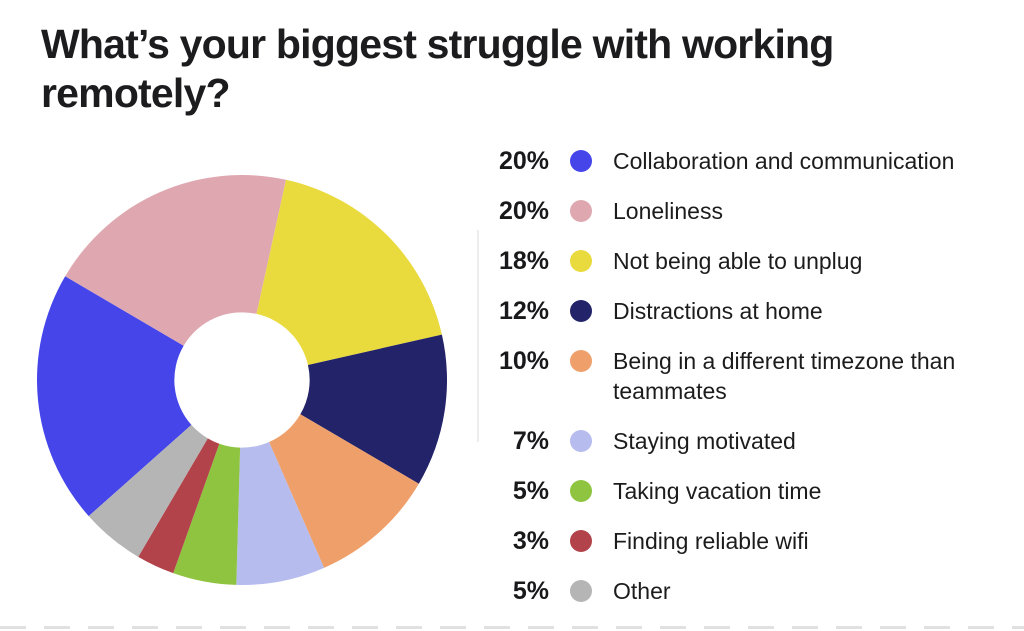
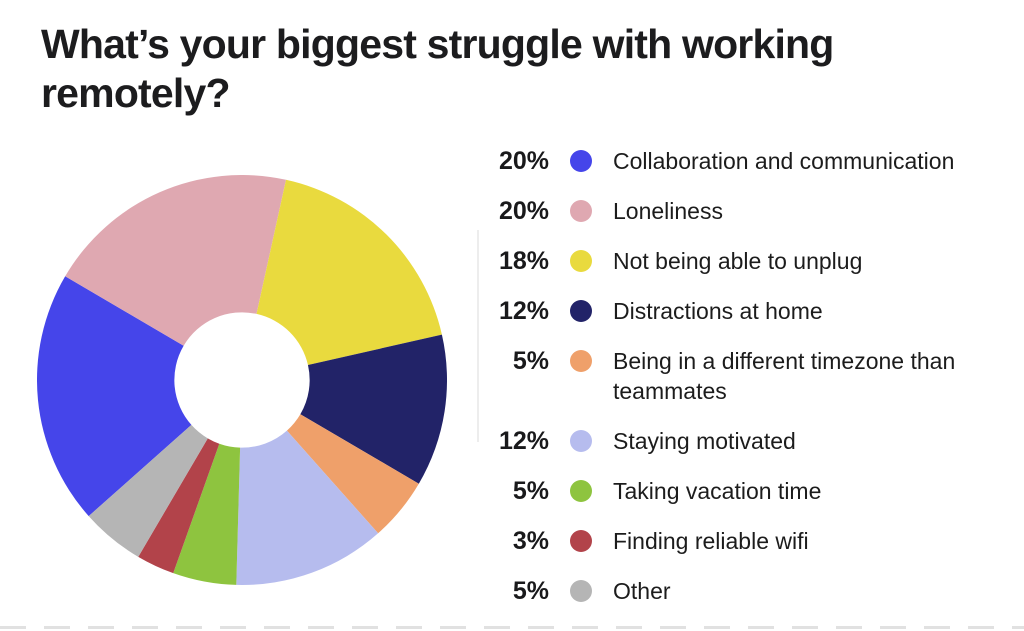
Being in a different timezone than teammates: 10% -> 5%
Staying motivated: 7% -> 12%
